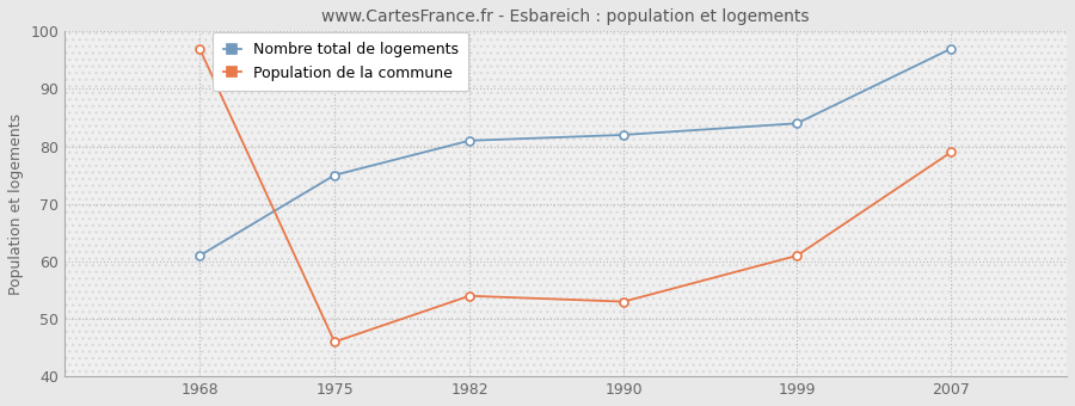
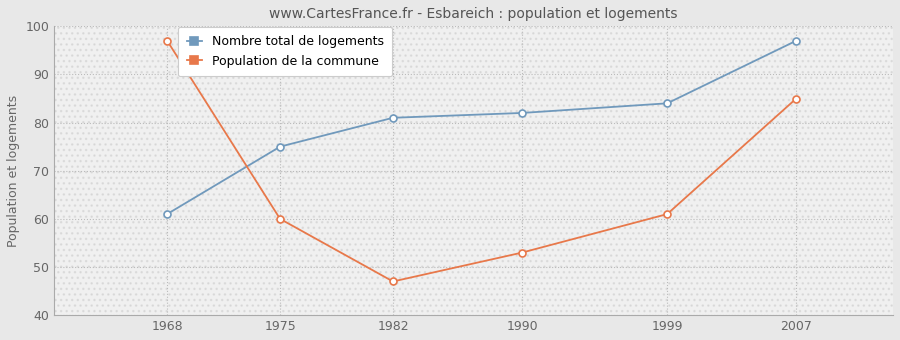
Population de la commune/1975: 46 -> 60
Population de la commune/1982: 54 -> 47
Population de la commune/2007: 79 -> 85
